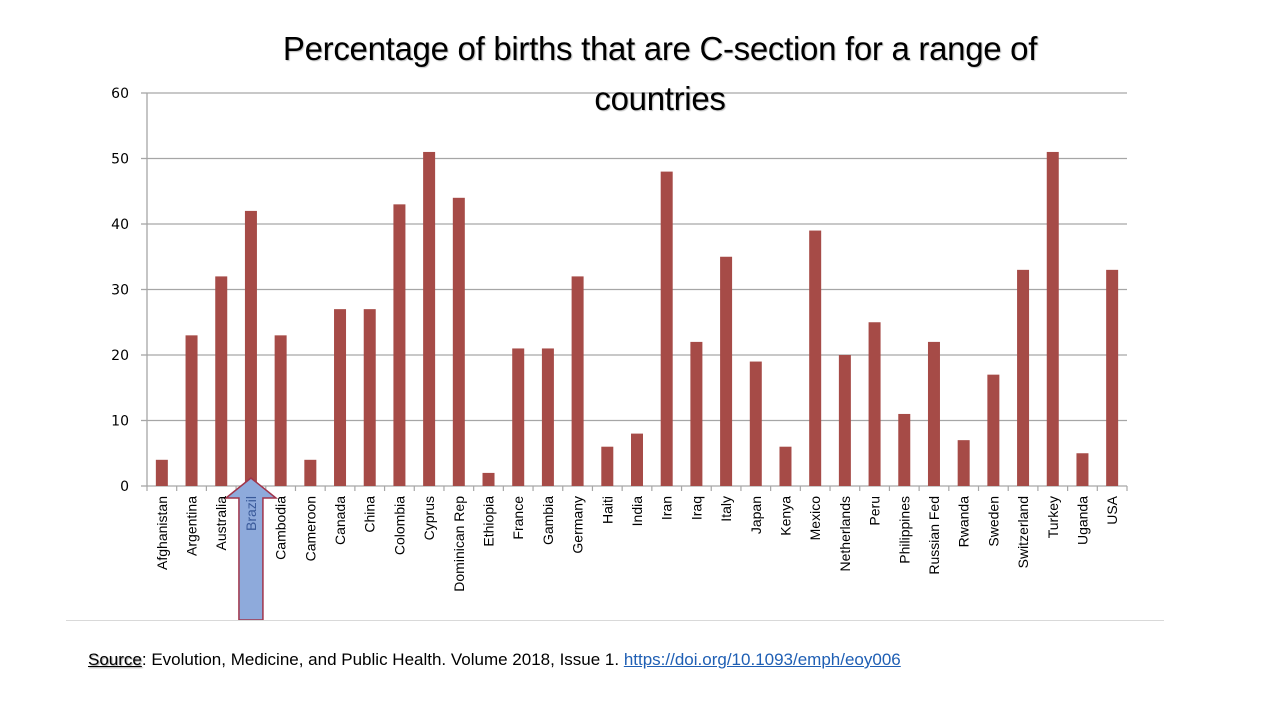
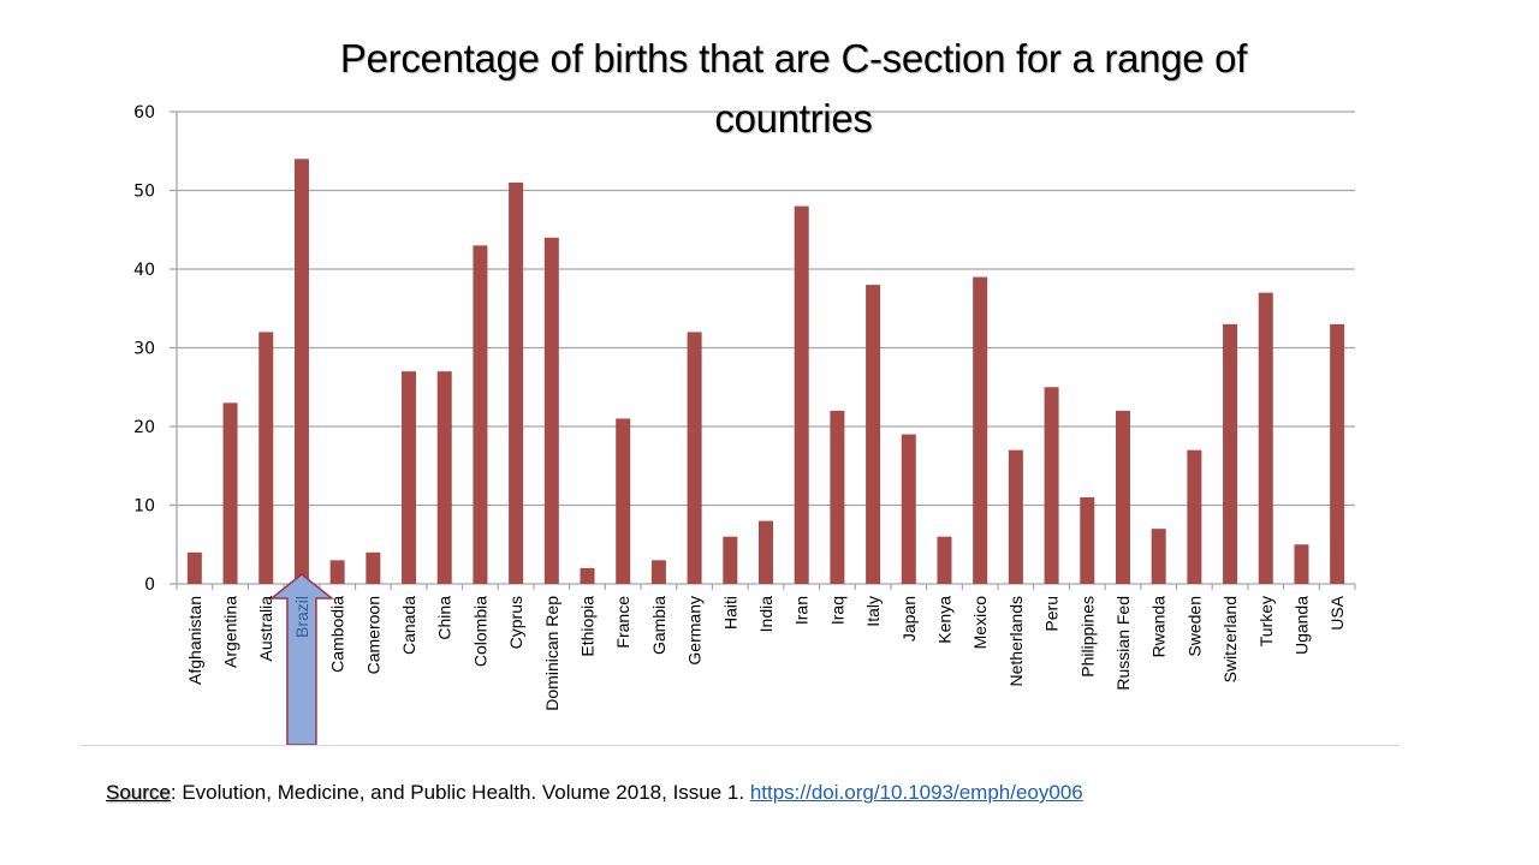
Brazil: 42 -> 54
Cambodia: 23 -> 3
Gambia: 21 -> 3
Italy: 35 -> 38
Netherlands: 20 -> 17
Turkey: 51 -> 37
